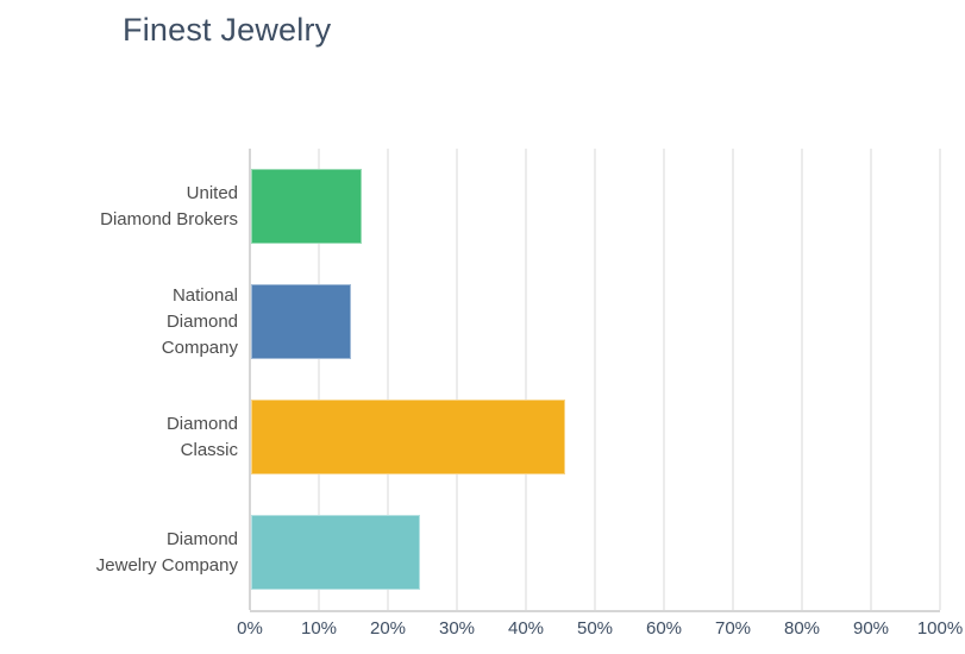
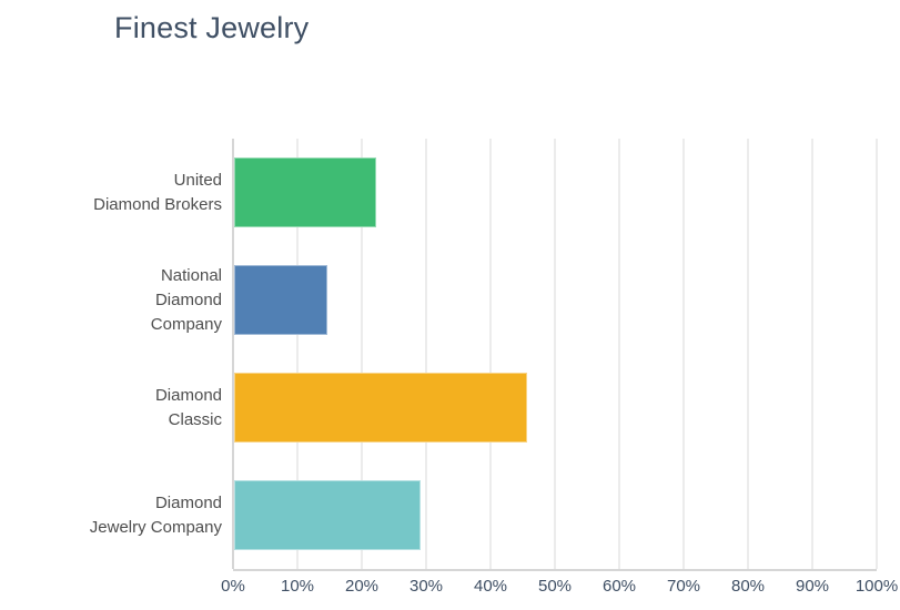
United Diamond Brokers: 16% -> 22%
Diamond Jewelry Company: 24% -> 29%
